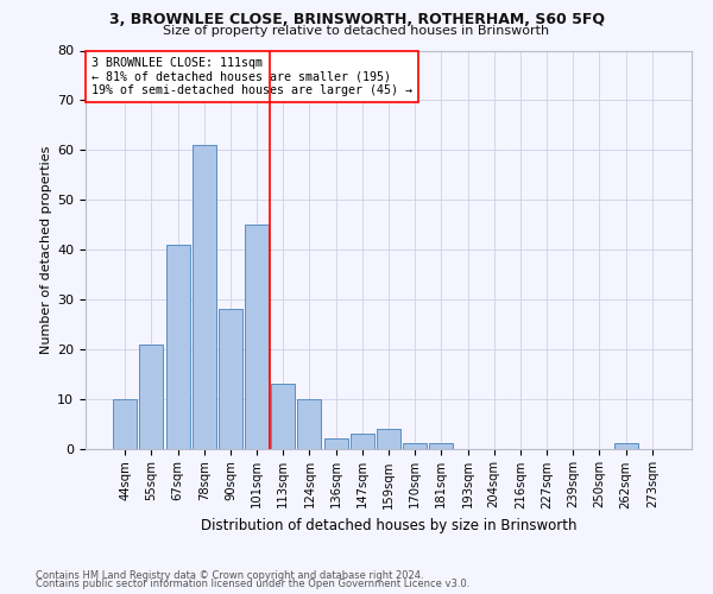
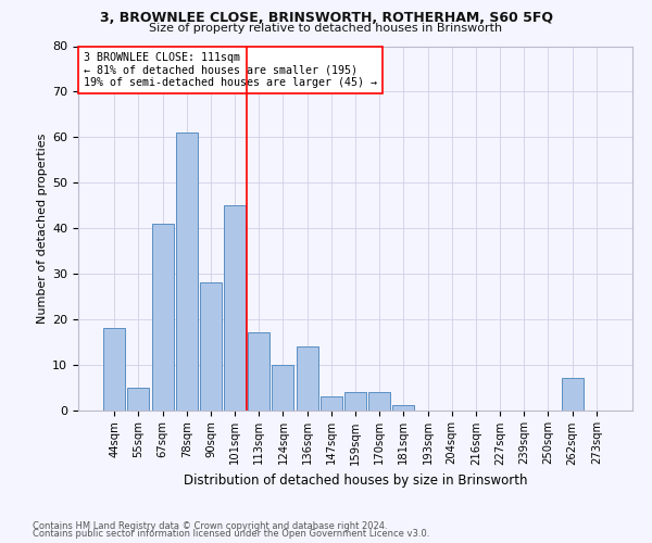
44sqm: 10 -> 18
55sqm: 21 -> 5
113sqm: 13 -> 17
136sqm: 2 -> 14
170sqm: 1 -> 4
262sqm: 1 -> 7
